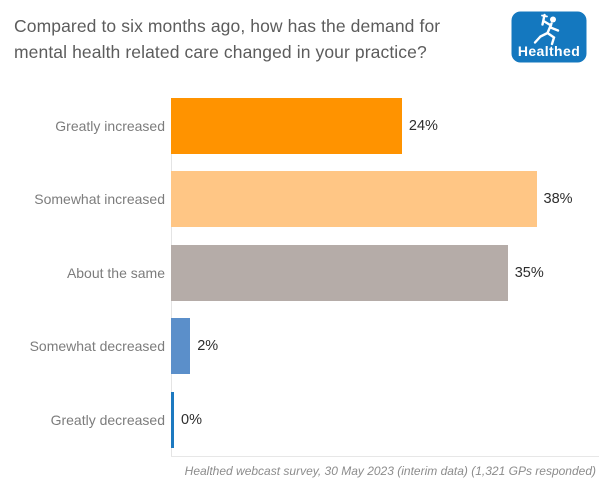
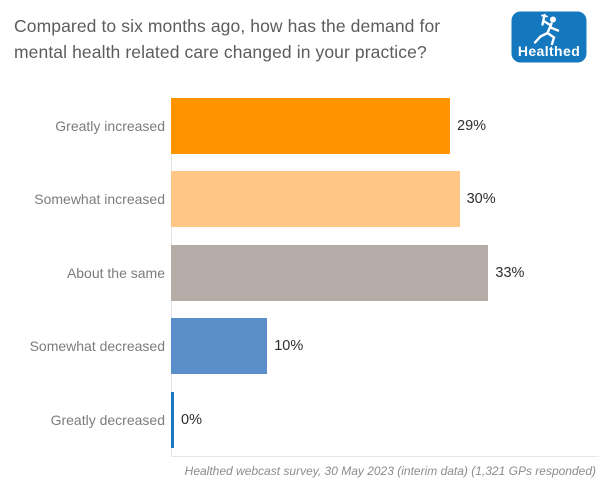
Greatly increased: 24% -> 29%
Somewhat increased: 38% -> 30%
About the same: 35% -> 33%
Somewhat decreased: 2% -> 10%
